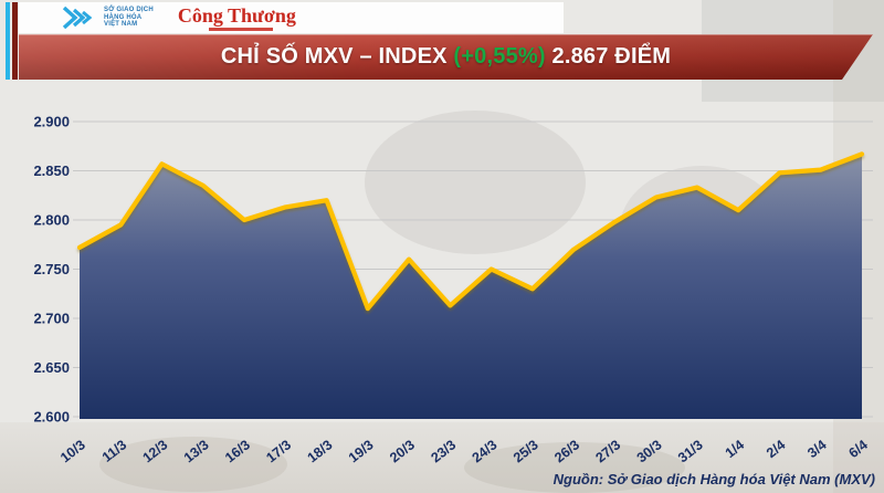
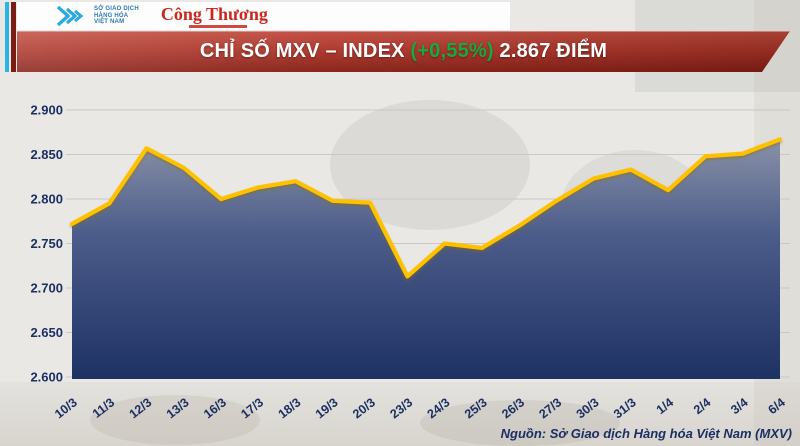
19/3: 2710 -> 2800
20/3: 2760 -> 2800
25/3: 2730 -> 2740
